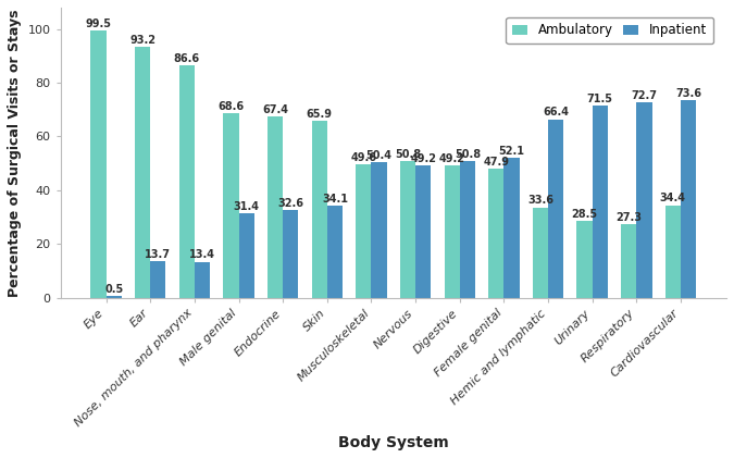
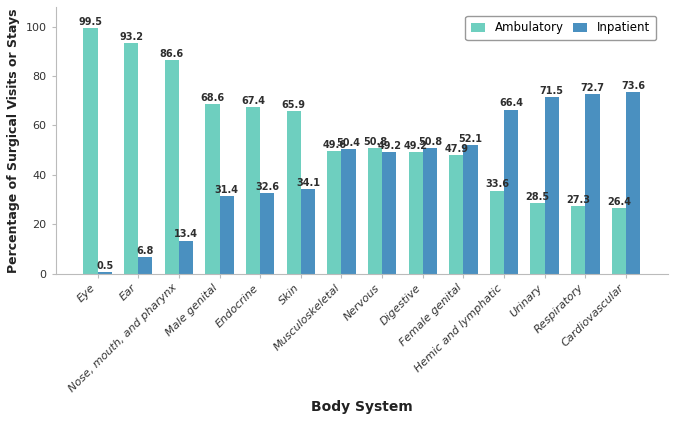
Inpatient/Ear: 13.7 -> 6.8
Ambulatory/Cardiovascular: 34.4 -> 26.4
